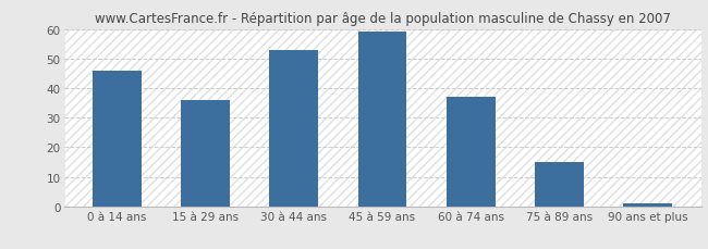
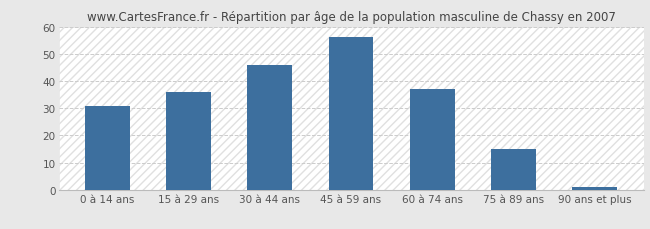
0 à 14 ans: 46 -> 31
30 à 44 ans: 53 -> 46
45 à 59 ans: 59 -> 56
